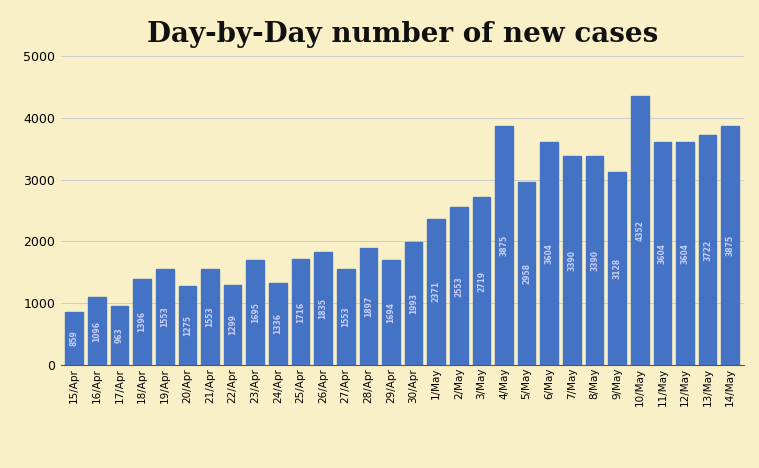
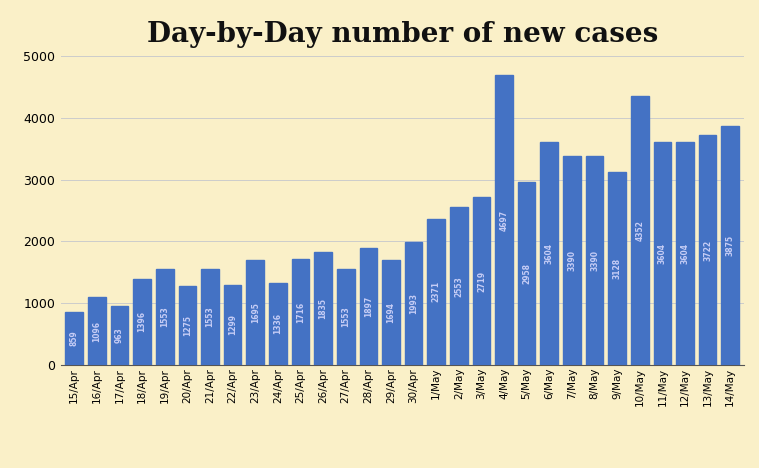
4/May: 3875 -> 4697
